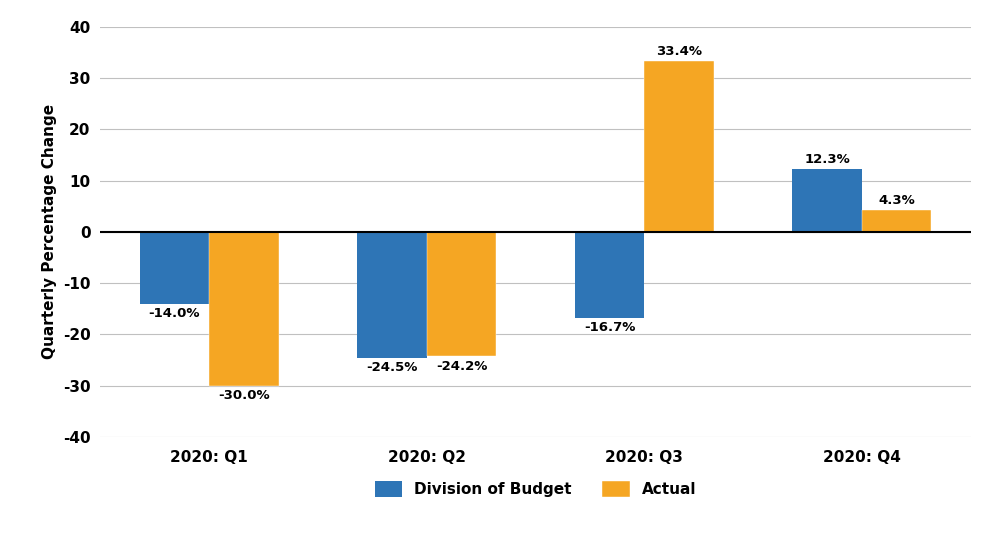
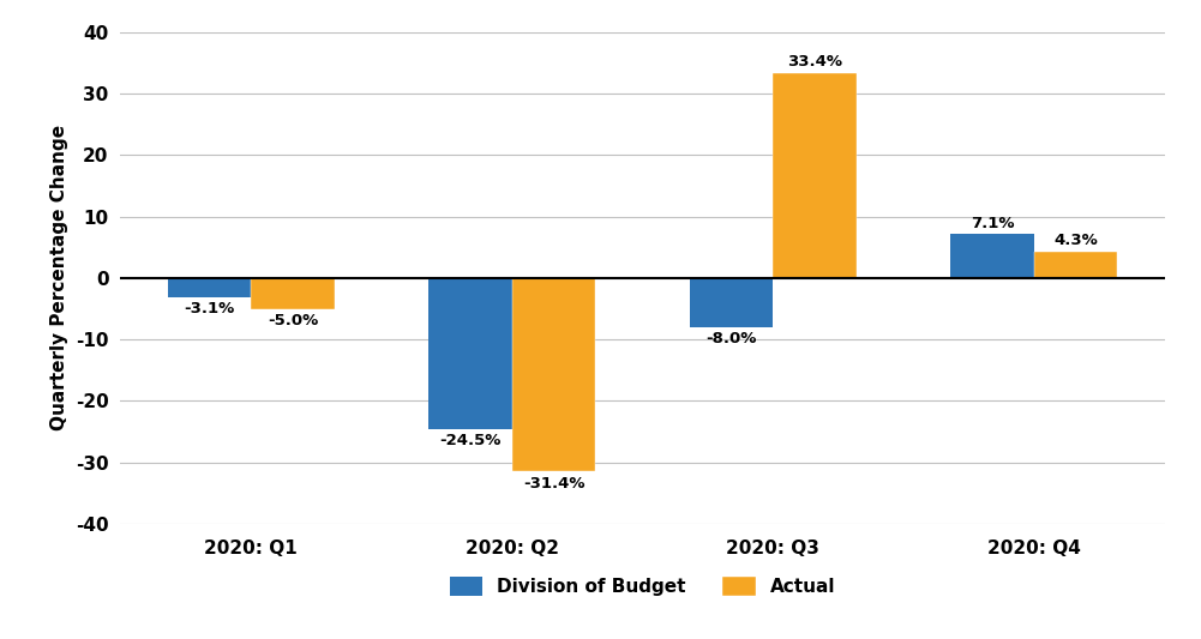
Division of Budget/2020: Q1: -14.0% -> -3.1%
Actual/2020: Q1: -30.0% -> -5.0%
Actual/2020: Q2: -24.2% -> -31.4%
Division of Budget/2020: Q3: -16.7% -> -8.0%
Division of Budget/2020: Q4: 12.3% -> 7.1%
